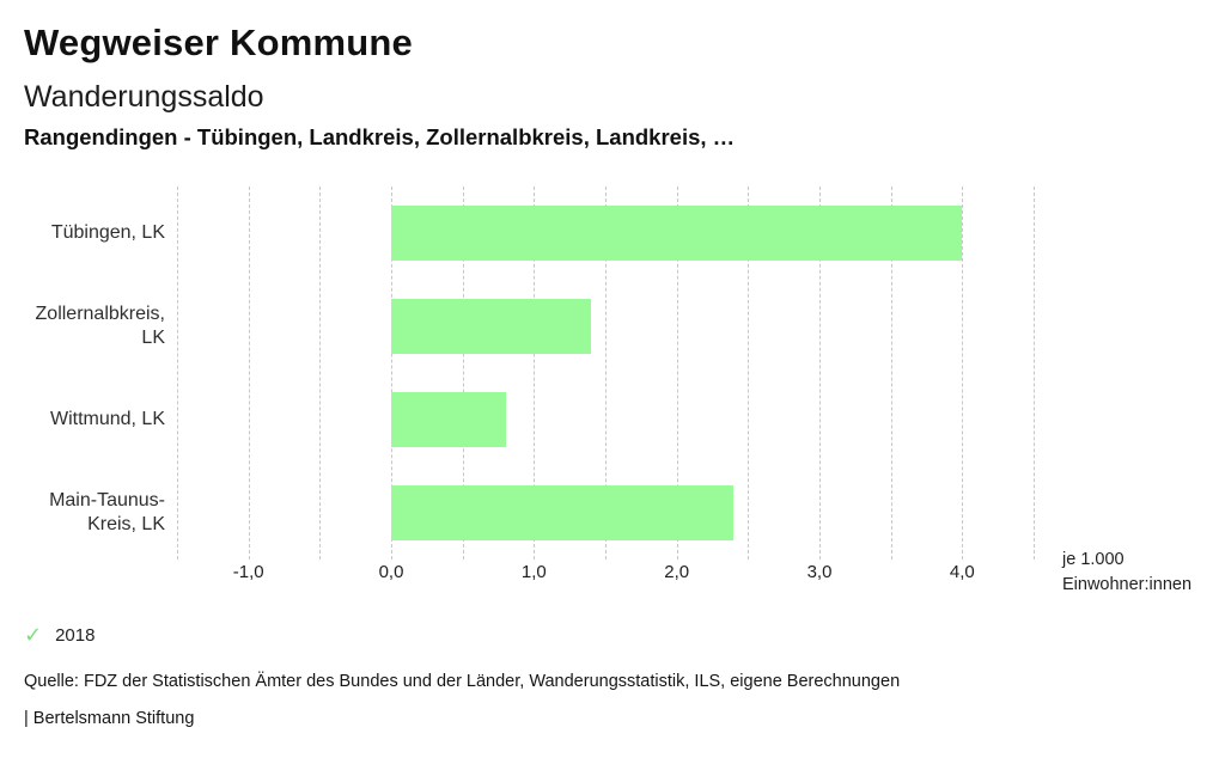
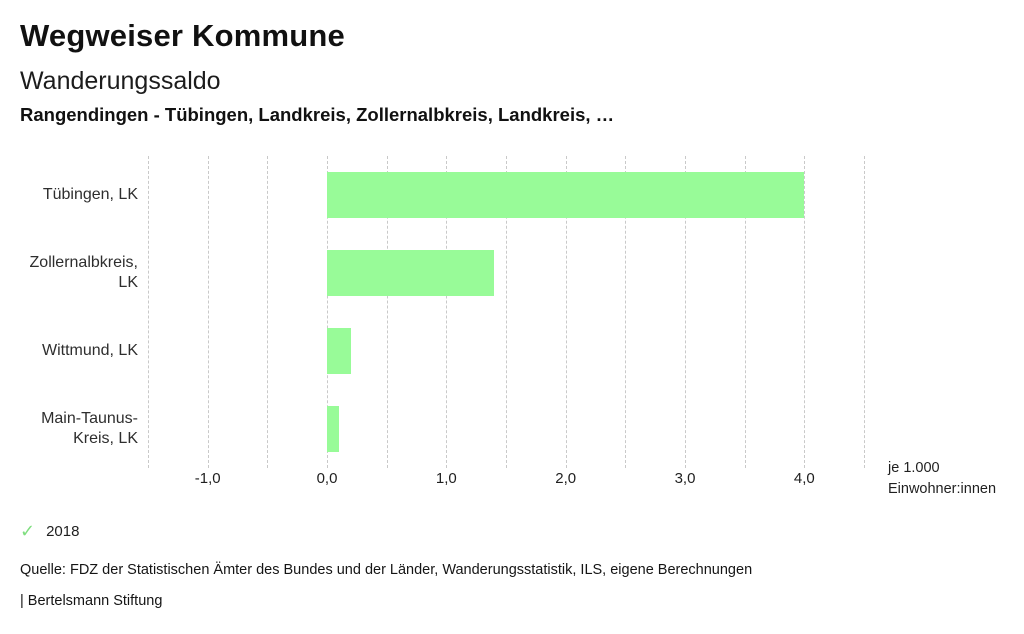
Wittmund, LK: 0,8 -> 0,2
Main-Taunus-Kreis, LK: 2,4 -> 0,1
